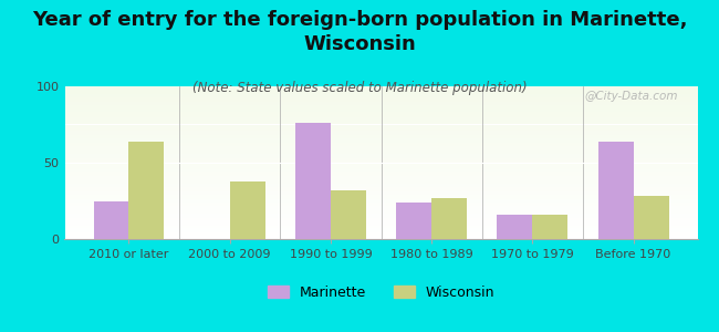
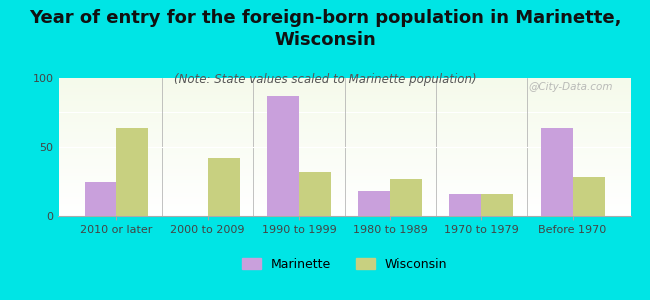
Wisconsin/2000 to 2009: 38 -> 42
Marinette/1990 to 1999: 76 -> 87
Marinette/1980 to 1989: 24 -> 18
